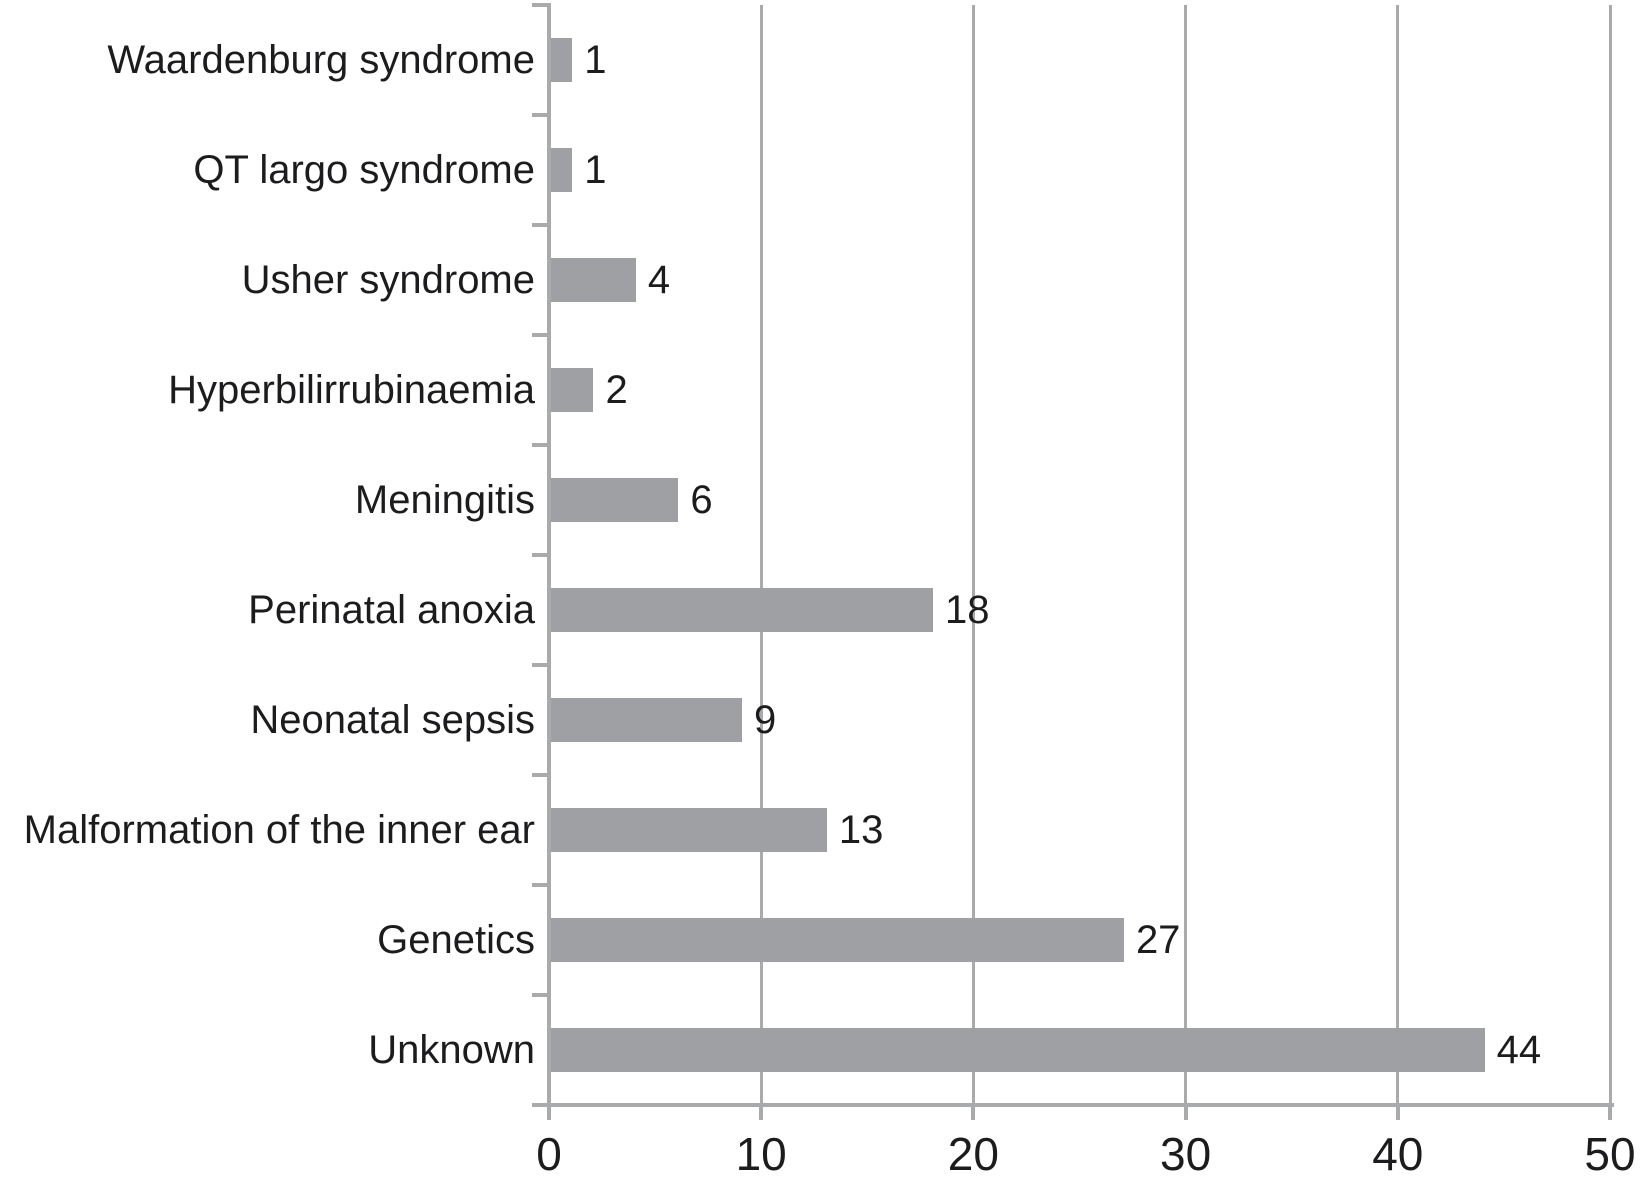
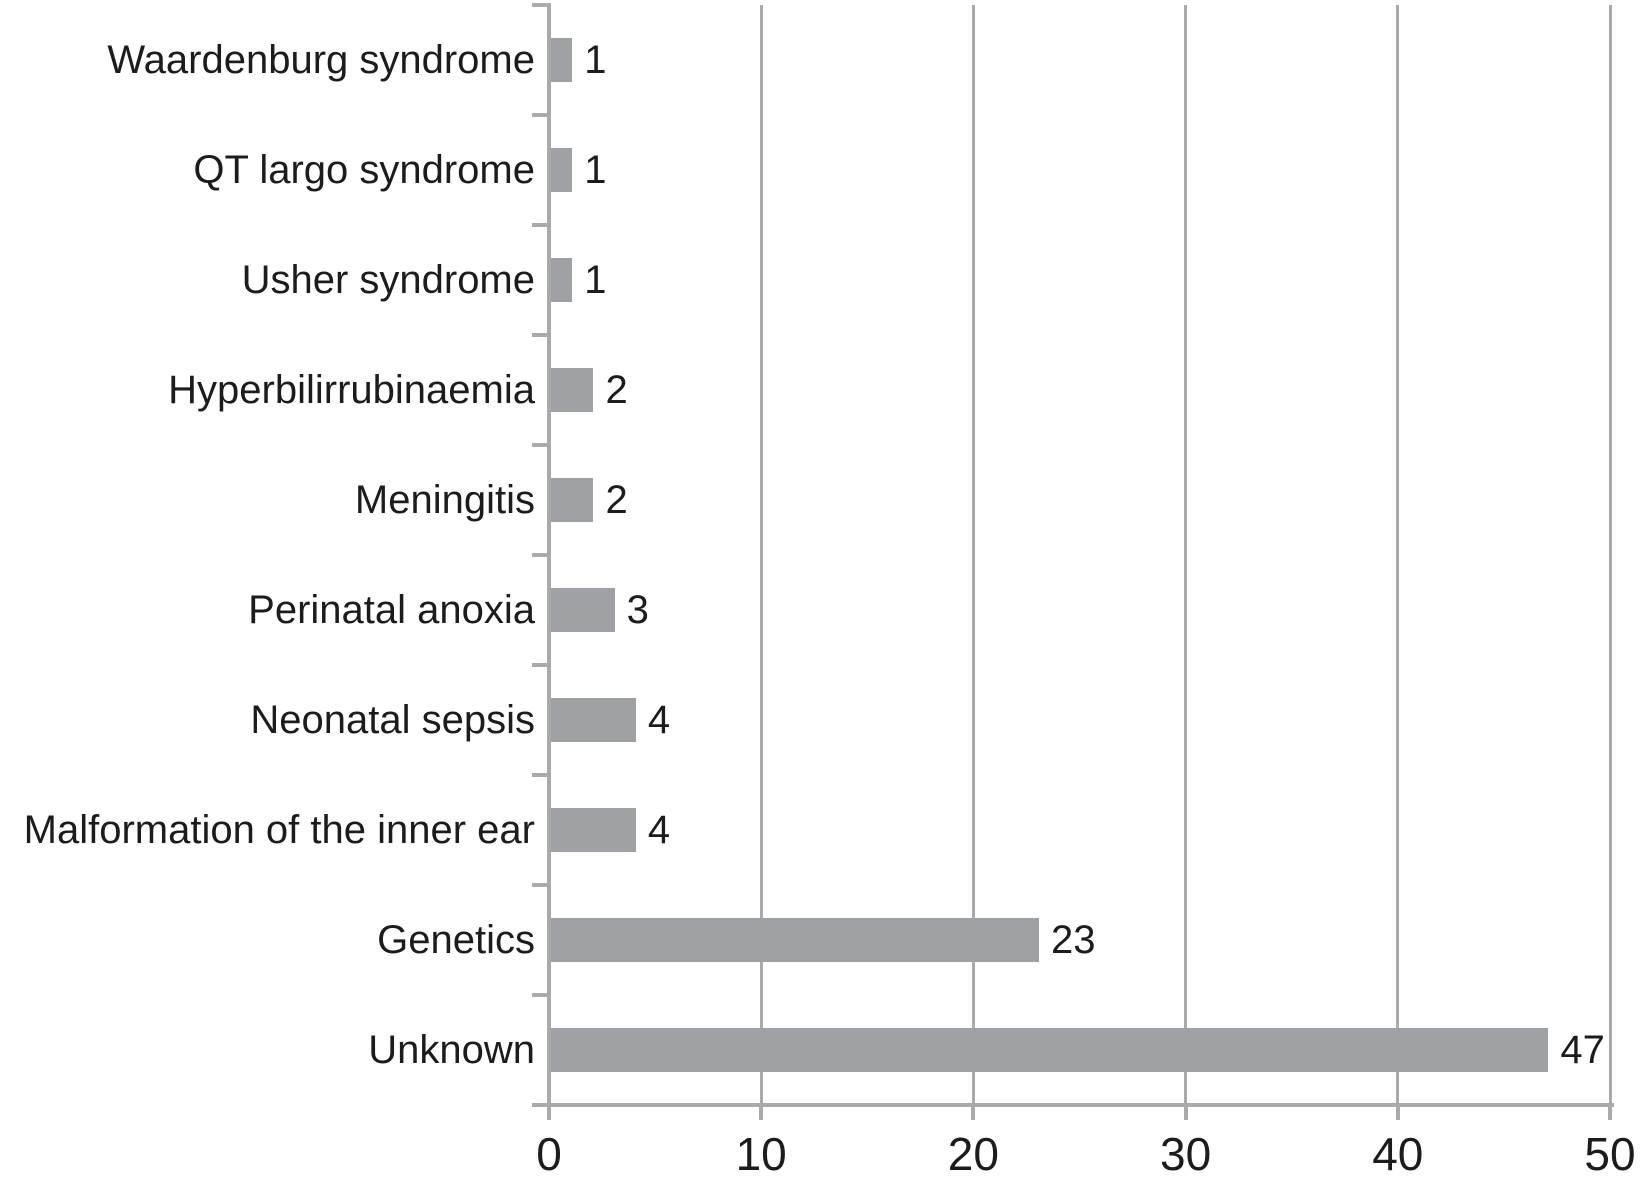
Usher syndrome: 4 -> 1
Meningitis: 6 -> 2
Perinatal anoxia: 18 -> 3
Neonatal sepsis: 9 -> 4
Malformation of the inner ear: 13 -> 4
Genetics: 27 -> 23
Unknown: 44 -> 47
